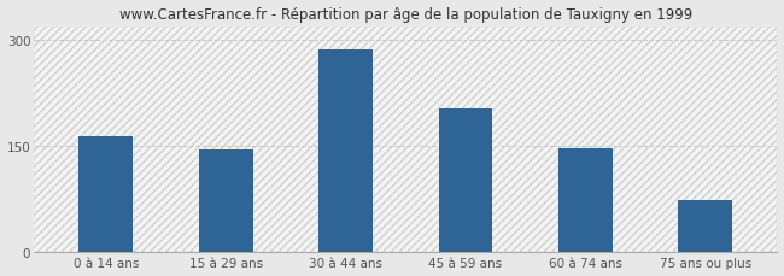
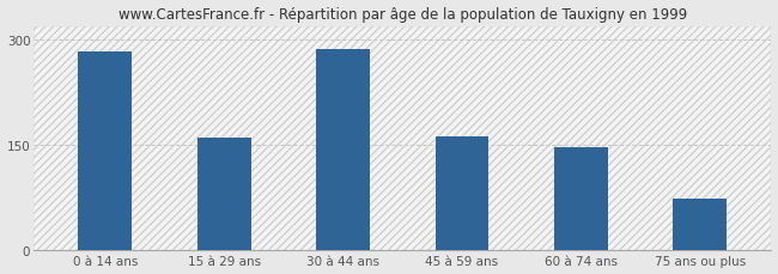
0 à 14 ans: 164 -> 283
15 à 29 ans: 146 -> 160
45 à 59 ans: 204 -> 163
